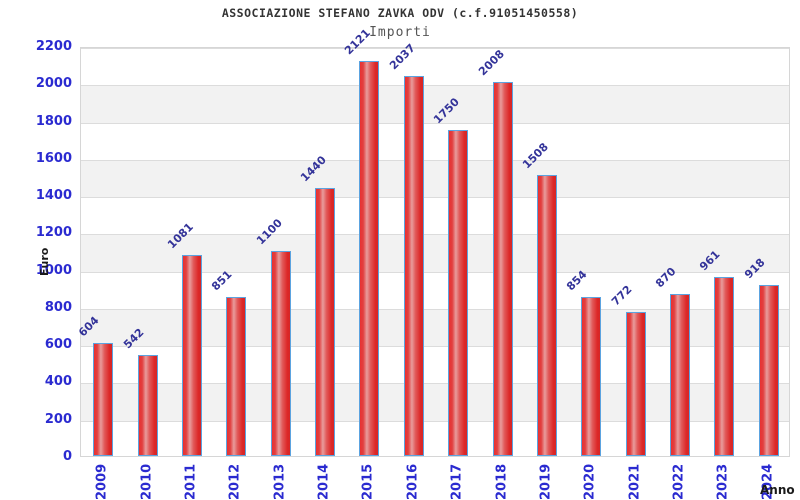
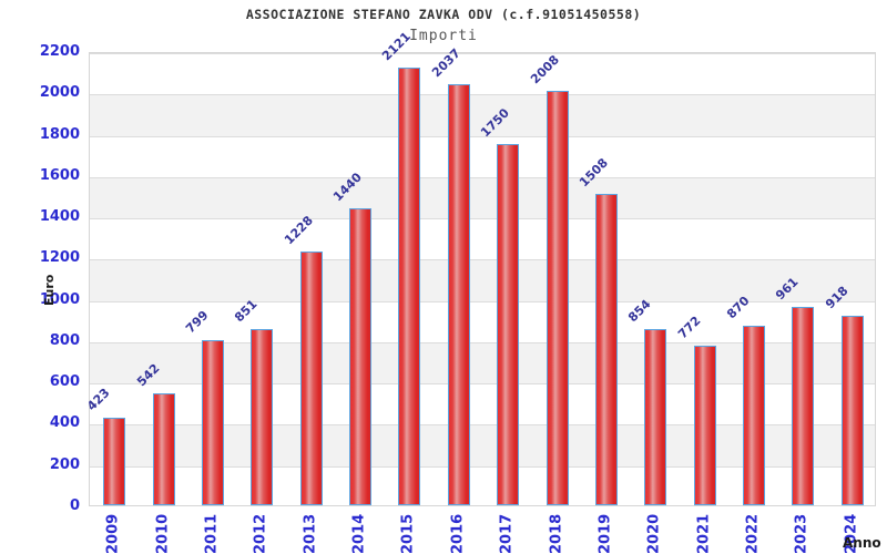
2009: 604 -> 423
2011: 1081 -> 799
2013: 1100 -> 1228
